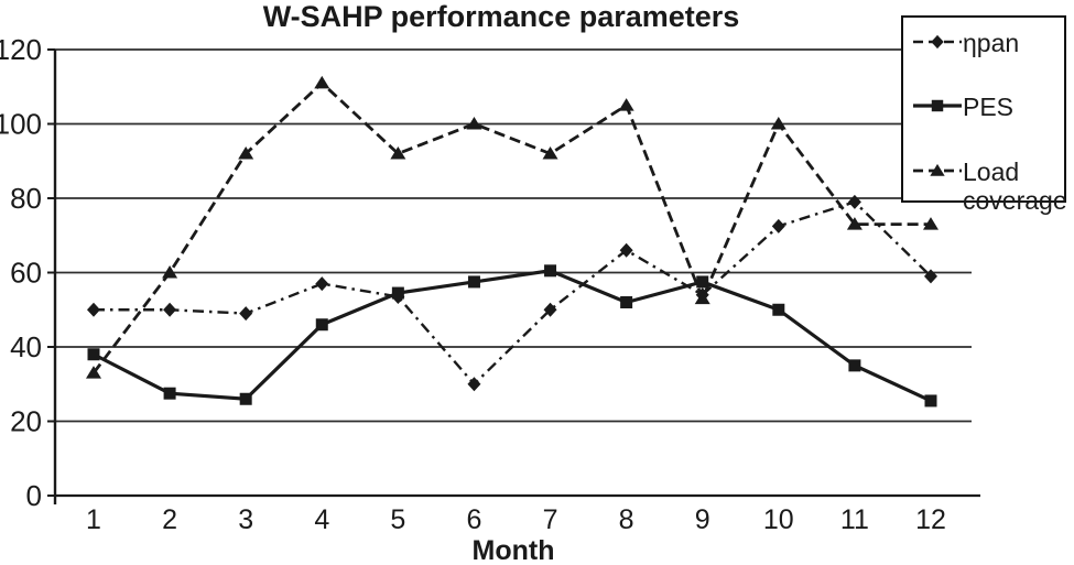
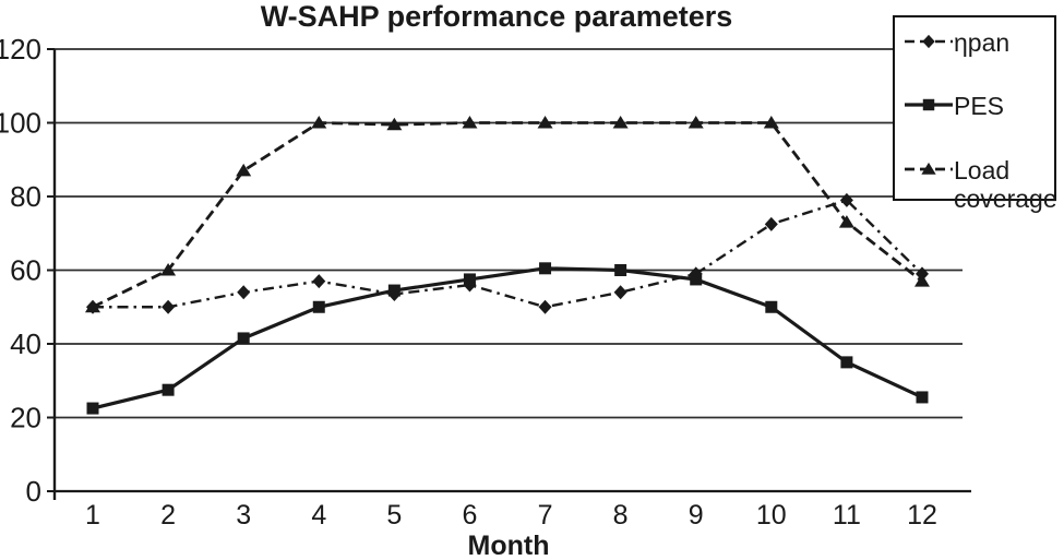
PES/1: 38 -> 22
Load coverage/1: 33 -> 50
ηpan/3: 49 -> 54
PES/3: 26 -> 42
Load coverage/3: 92 -> 87
PES/4: 46 -> 50
Load coverage/4: 111 -> 100
Load coverage/5: 92 -> 100
ηpan/6: 30 -> 56
Load coverage/7: 92 -> 100
ηpan/8: 66 -> 54
PES/8: 52 -> 60
Load coverage/8: 105 -> 100
ηpan/9: 54 -> 59
Load coverage/9: 53 -> 100
Load coverage/12: 73 -> 57
